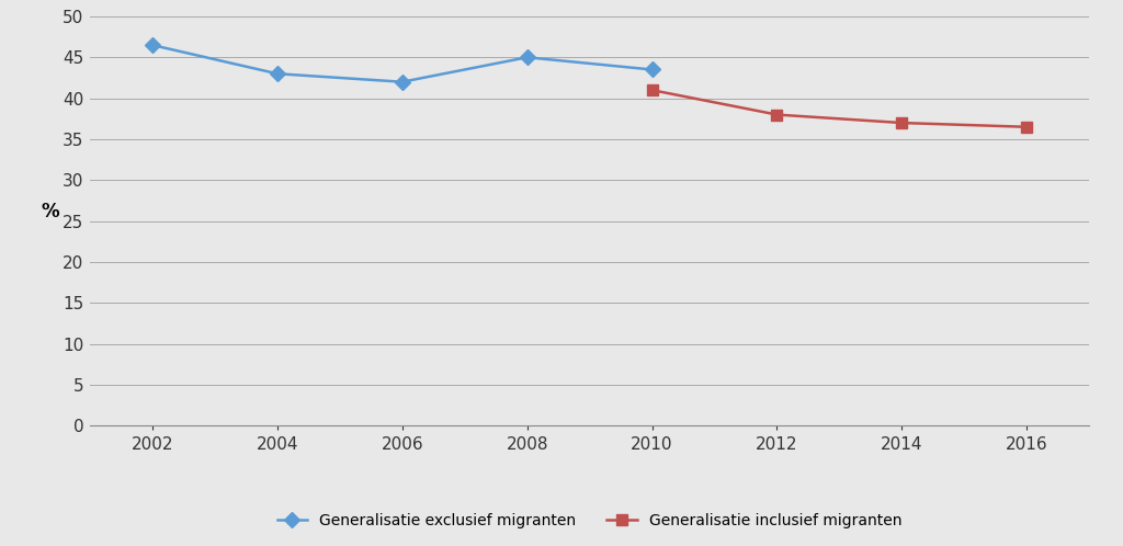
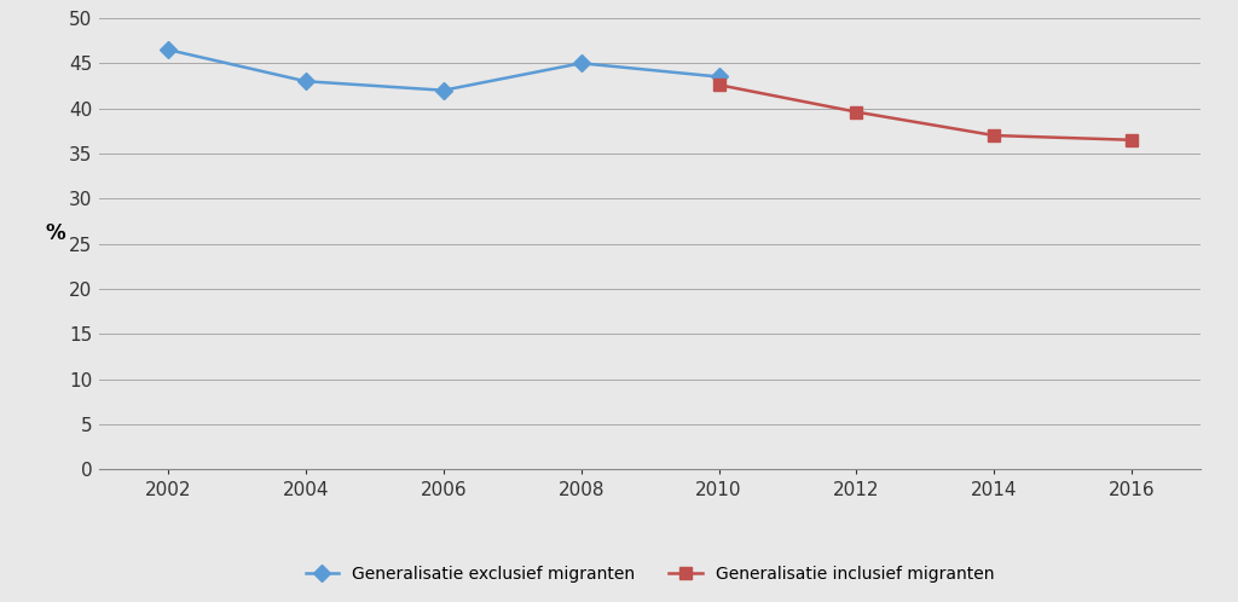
Generalisatie inclusief migranten/2010: 41.0 -> 42.6
Generalisatie inclusief migranten/2012: 38.0 -> 39.6
